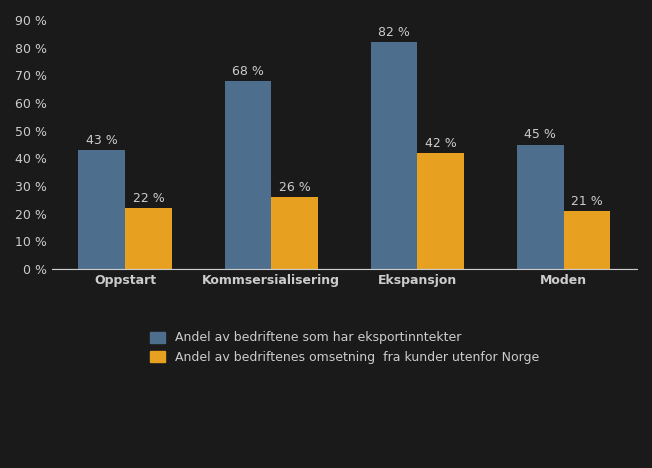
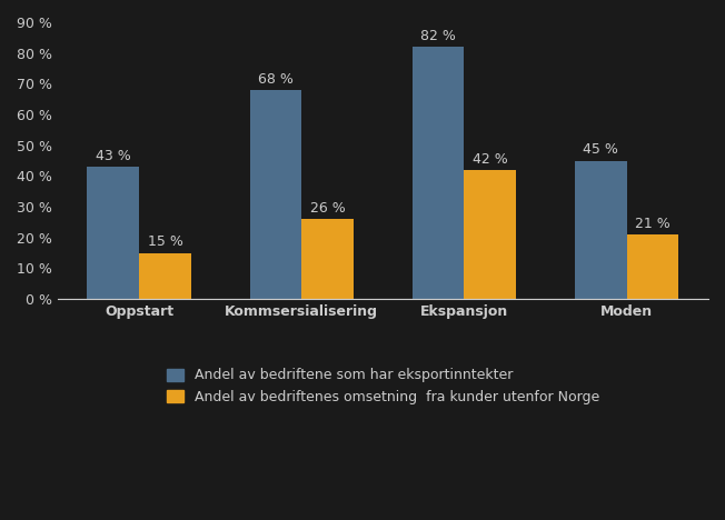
Andel av bedriftenes omsetning fra kunder utenfor Norge/Oppstart: 22 -> 15
